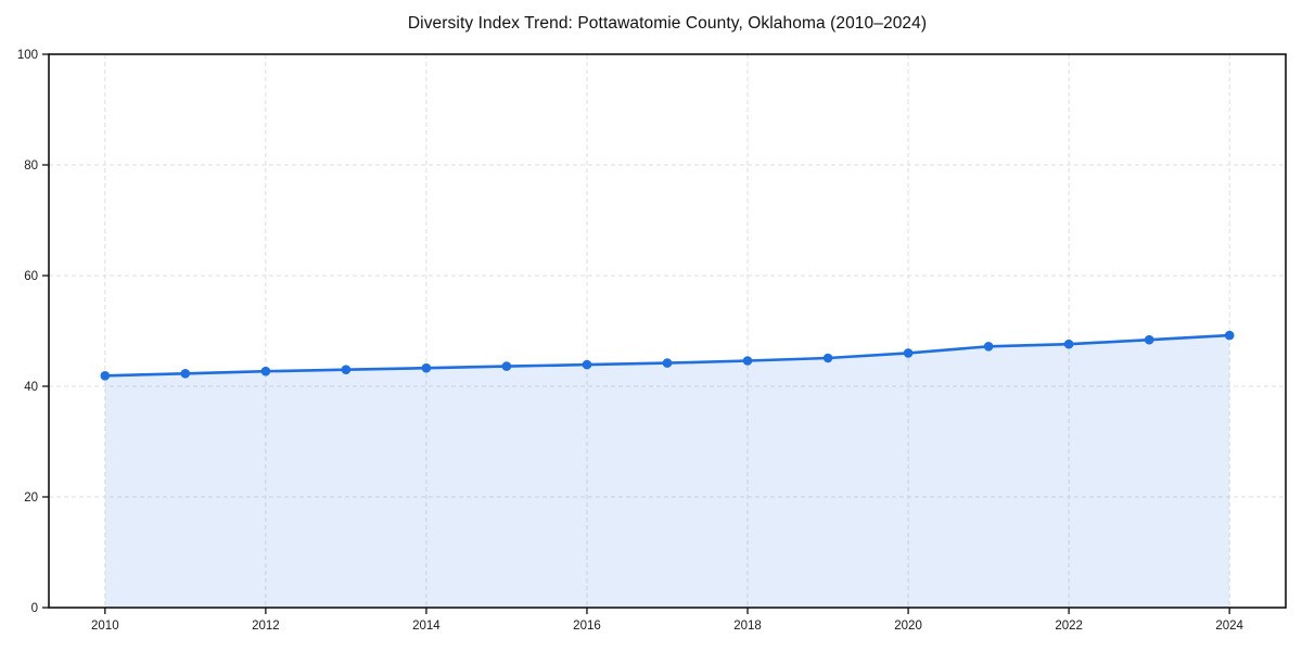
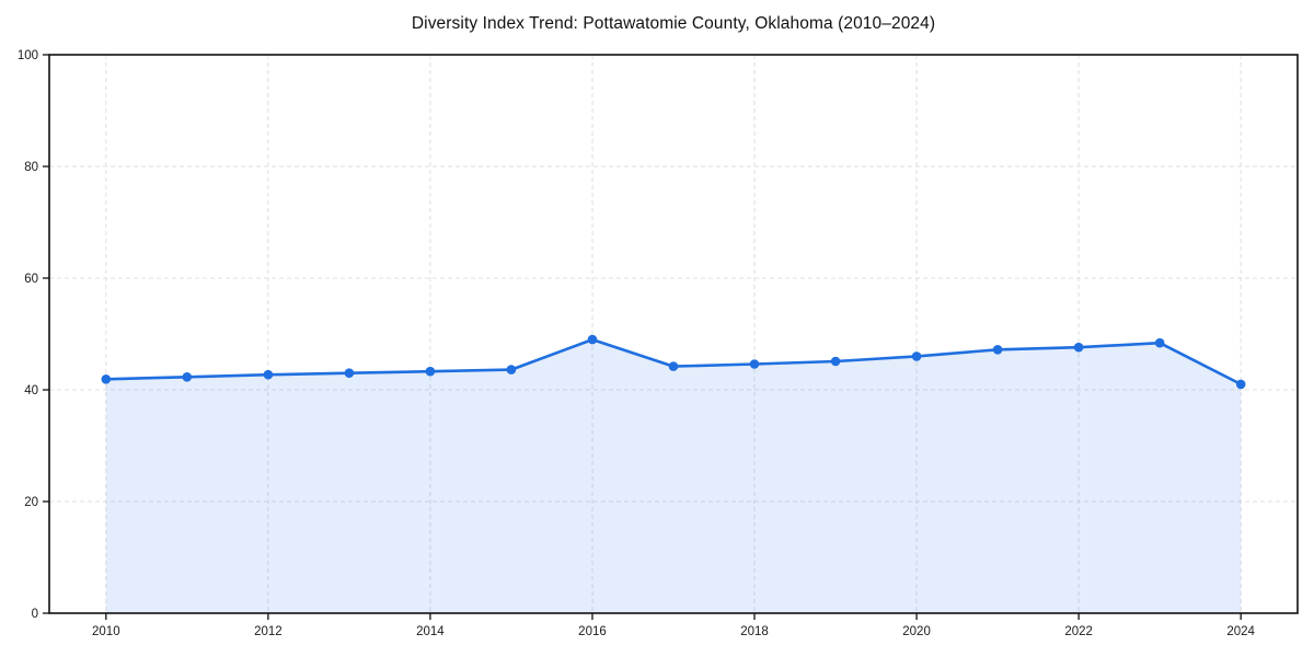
2016: 44 -> 49
2024: 49 -> 41
